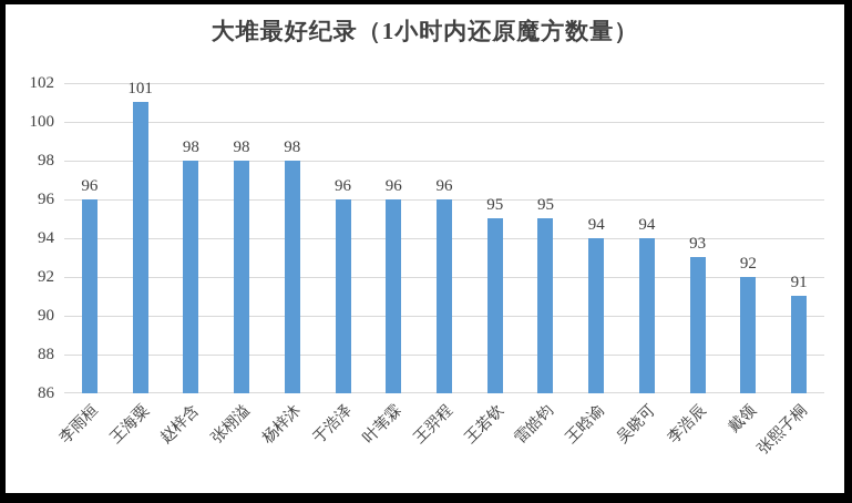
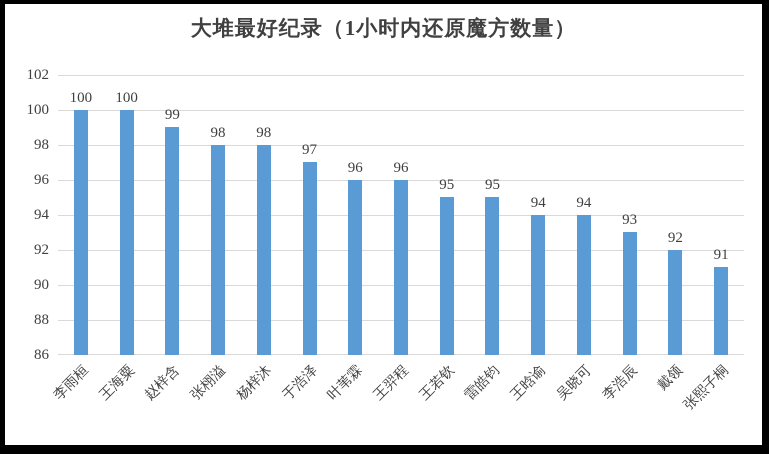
李雨桓: 96 -> 100
王海粟: 101 -> 100
赵梓含: 98 -> 99
于浩泽: 96 -> 97
